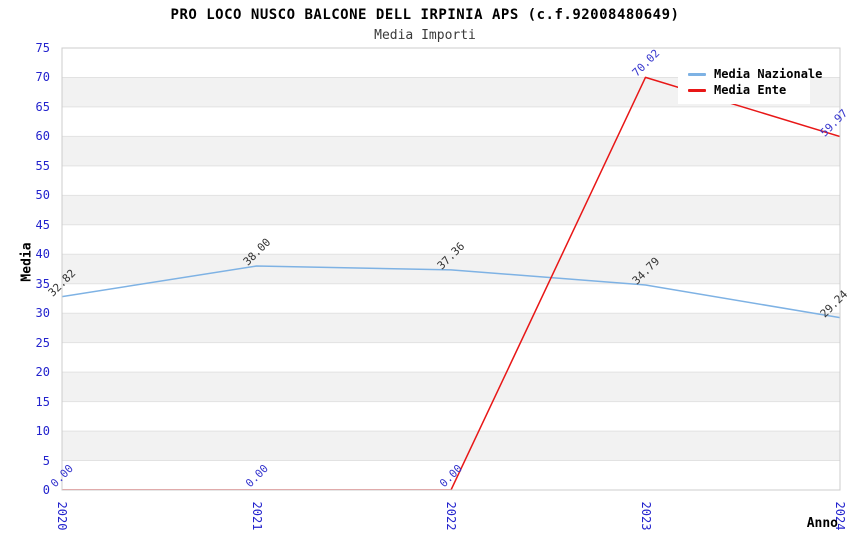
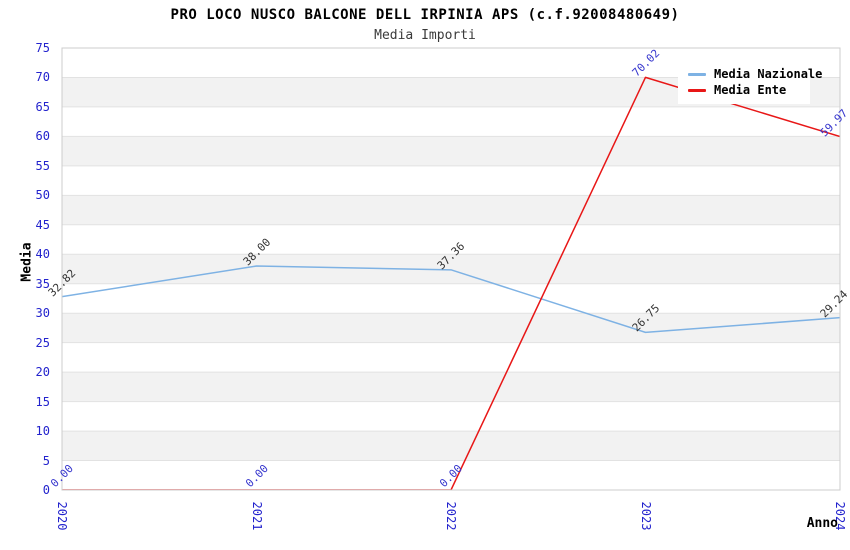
Media Nazionale/2023: 34.79 -> 26.75
